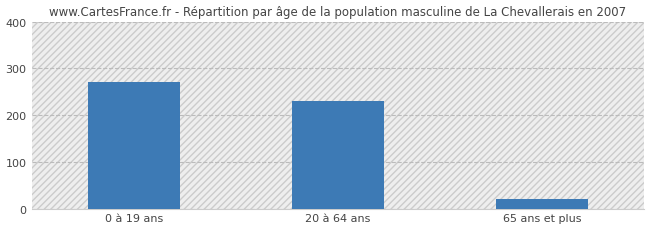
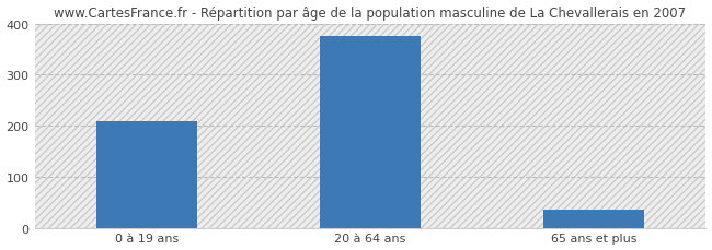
0 à 19 ans: 270 -> 208
20 à 64 ans: 230 -> 375
65 ans et plus: 20 -> 35
